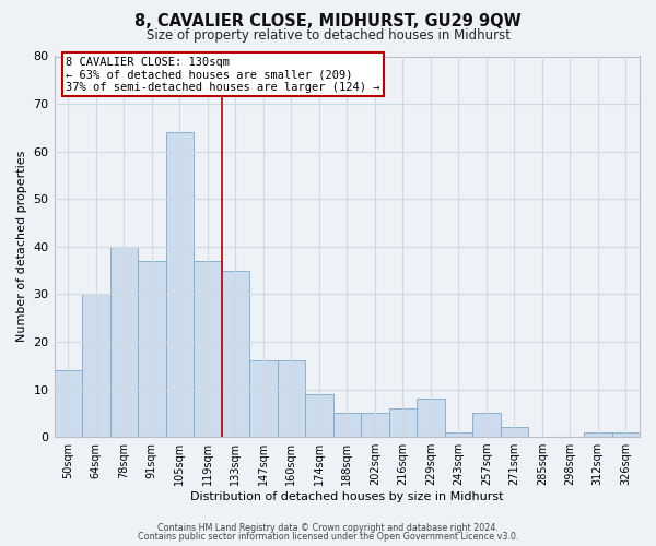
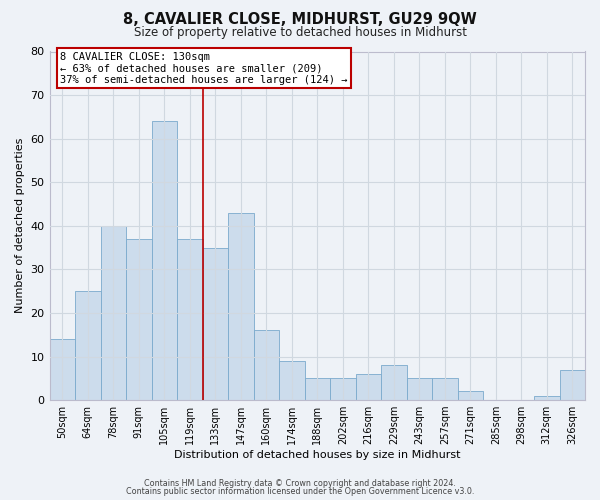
64sqm: 30 -> 25
147sqm: 16 -> 43
243sqm: 1 -> 5
326sqm: 1 -> 7
